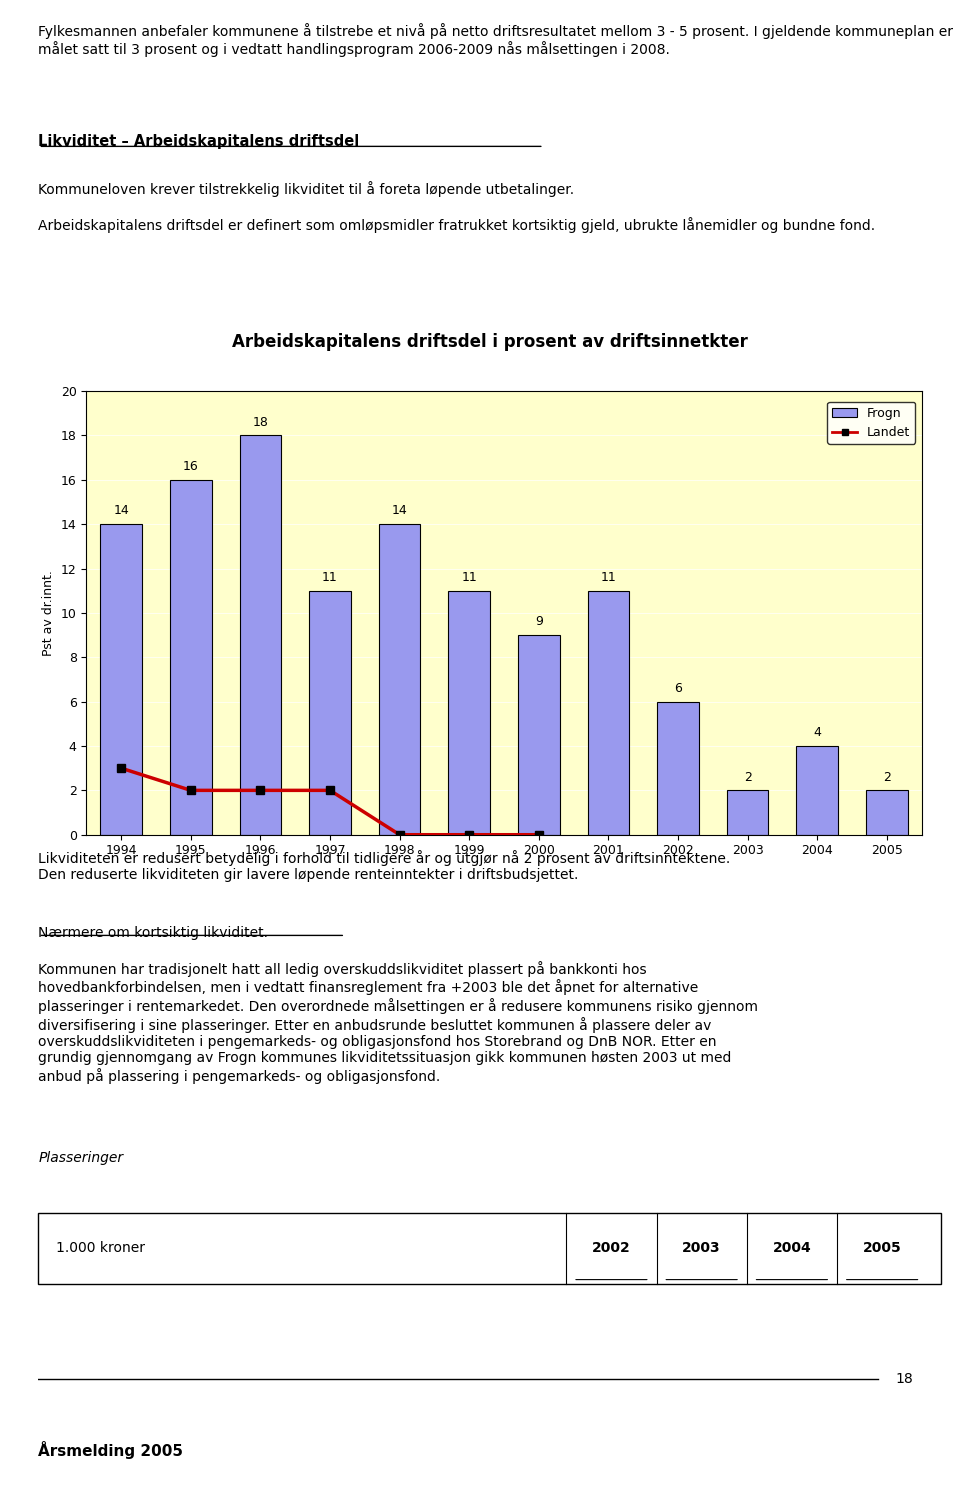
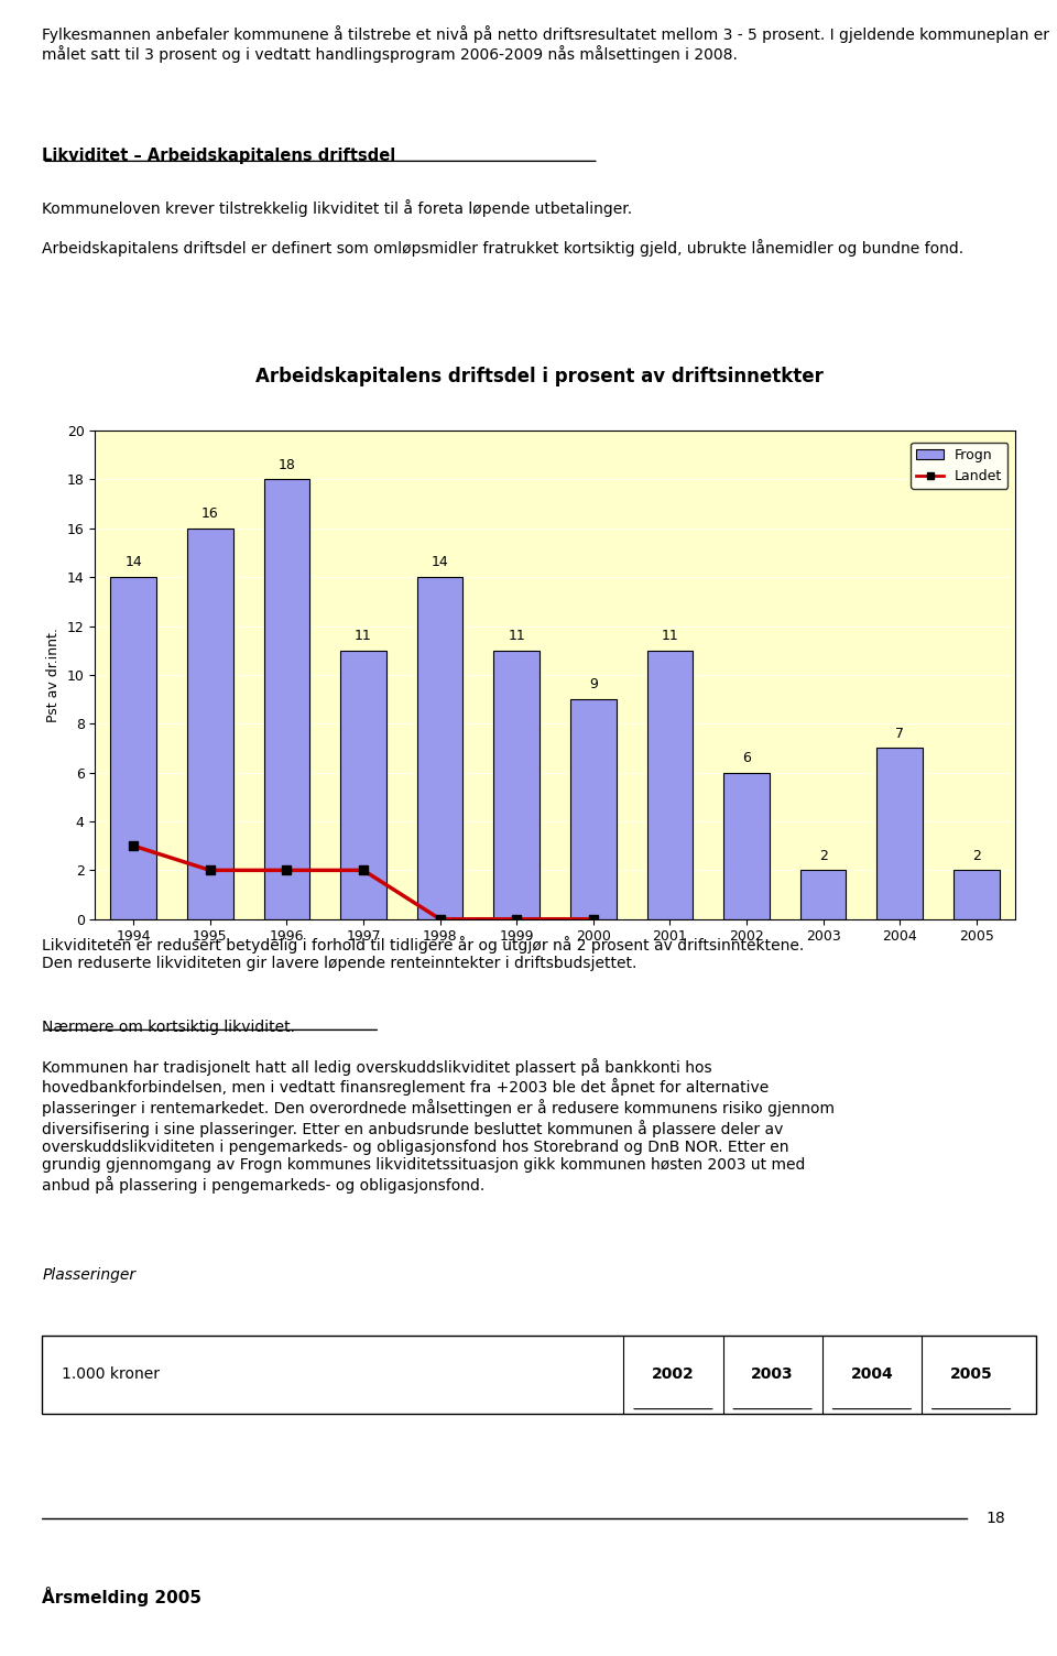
Frogn/2004: 4 -> 7
